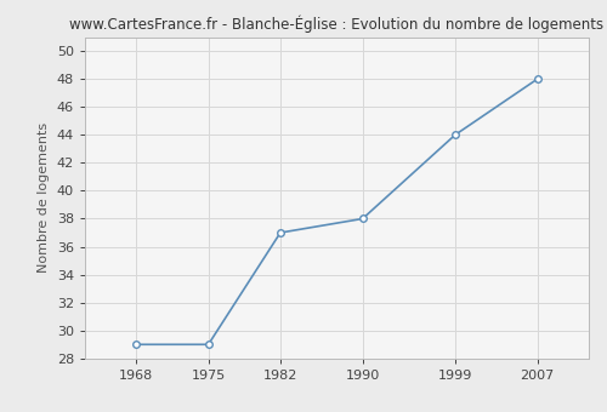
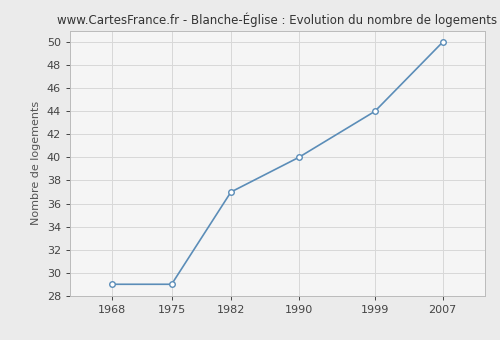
1990: 38 -> 40
2007: 48 -> 50
